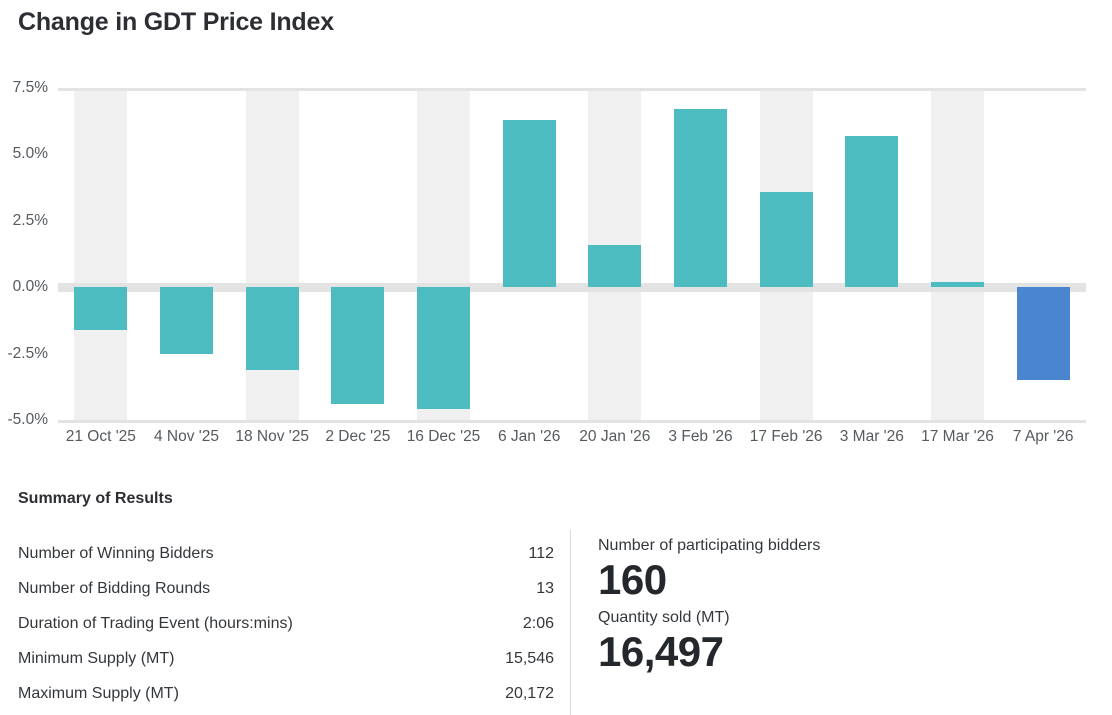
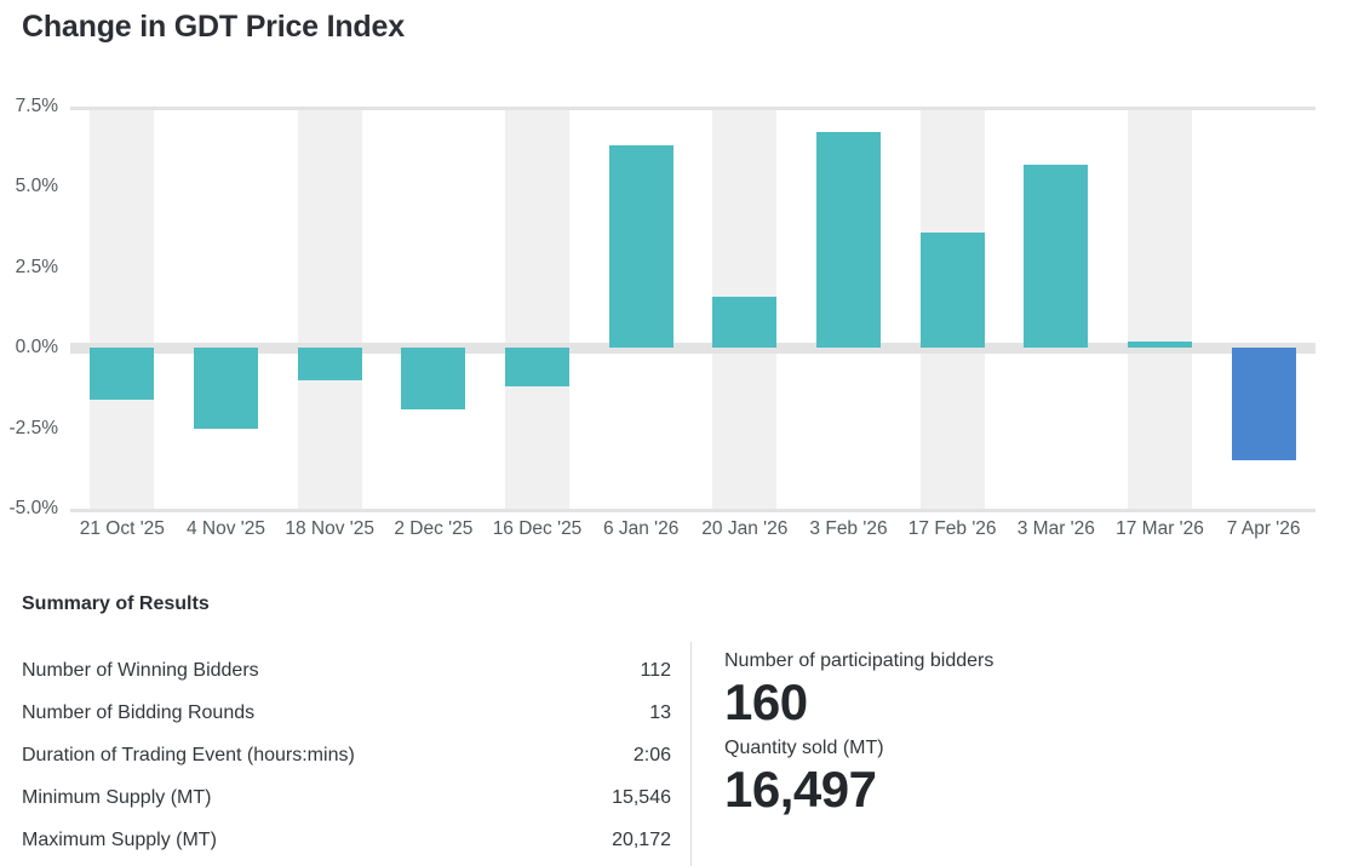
18 Nov '25: -3.1% -> -1.0%
2 Dec '25: -4.4% -> -1.9%
16 Dec '25: -4.6% -> -1.2%
